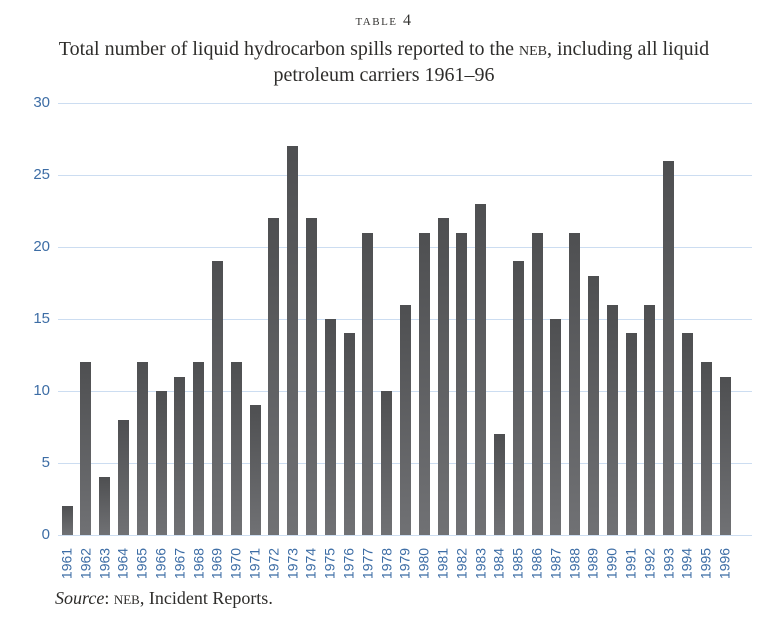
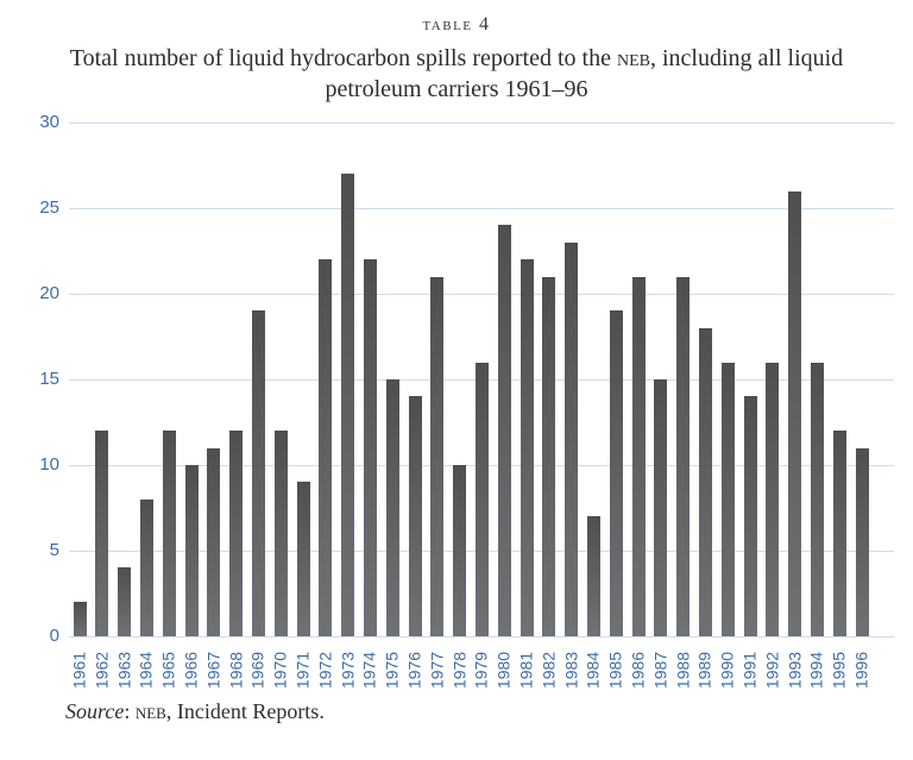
1980: 21 -> 24
1994: 14 -> 16
